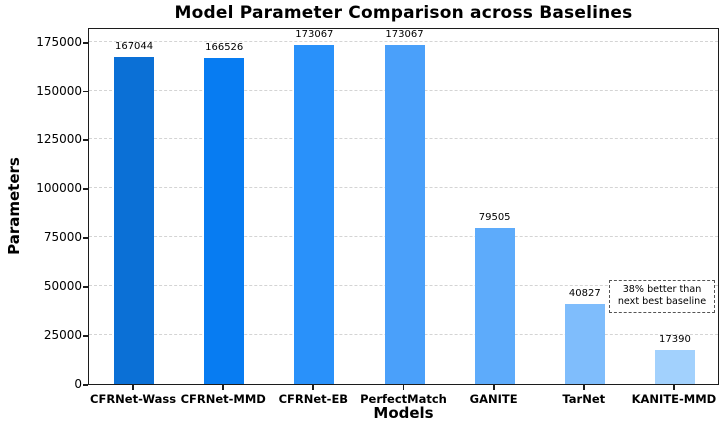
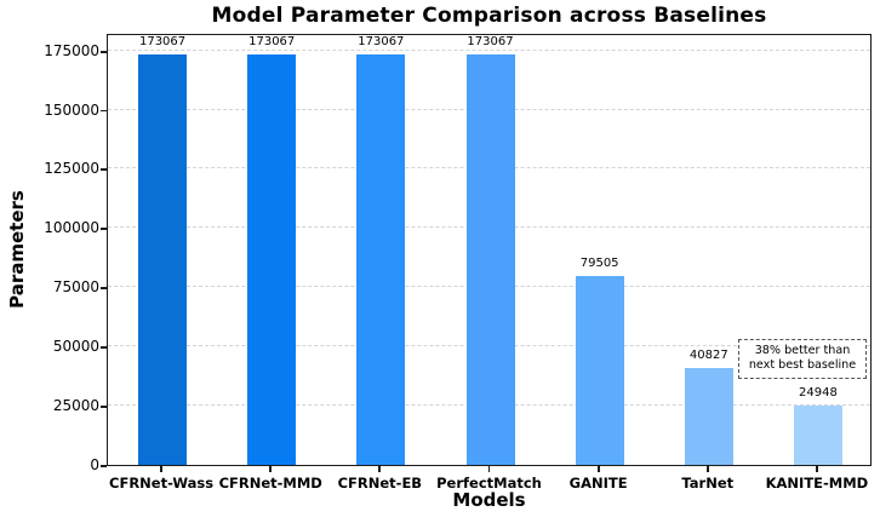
CFRNet-Wass: 167044 -> 173067
CFRNet-MMD: 166526 -> 173067
KANITE-MMD: 17390 -> 24948
